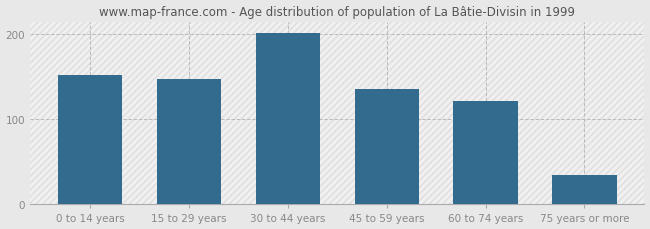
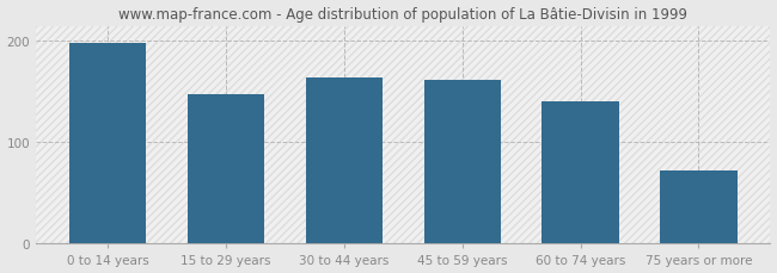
0 to 14 years: 152 -> 198
30 to 44 years: 201 -> 164
45 to 59 years: 136 -> 162
60 to 74 years: 121 -> 140
75 years or more: 35 -> 72
